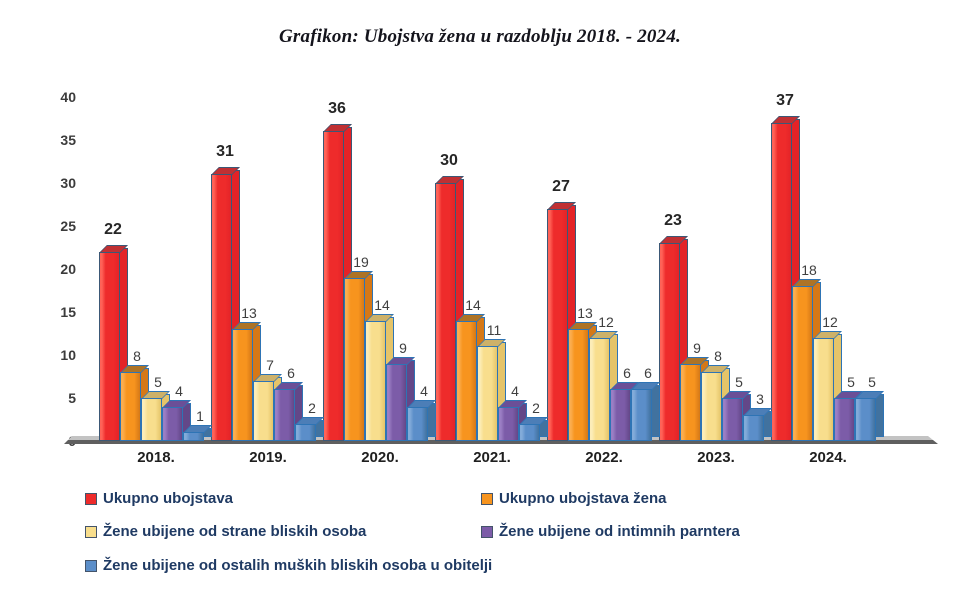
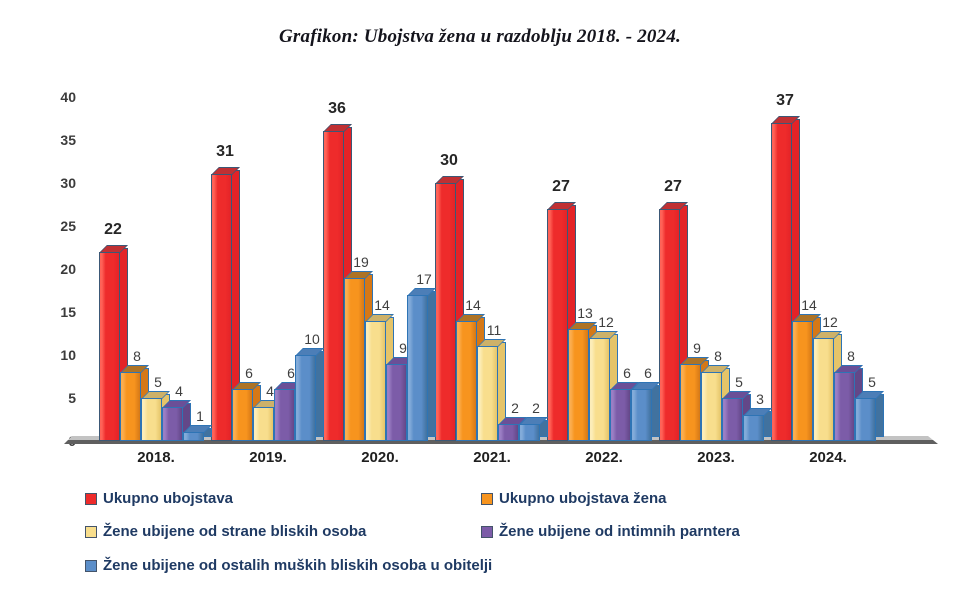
Ukupno ubojstava žena/2019.: 13 -> 6
Žene ubijene od strane bliskih osoba/2019.: 7 -> 4
Žene ubijene od ostalih muških bliskih osoba u obitelji/2019.: 2 -> 10
Žene ubijene od ostalih muških bliskih osoba u obitelji/2020.: 4 -> 17
Žene ubijene od intimnih parntera/2021.: 4 -> 2
Ukupno ubojstava/2023.: 23 -> 27
Ukupno ubojstava žena/2024.: 18 -> 14
Žene ubijene od intimnih parntera/2024.: 5 -> 8
